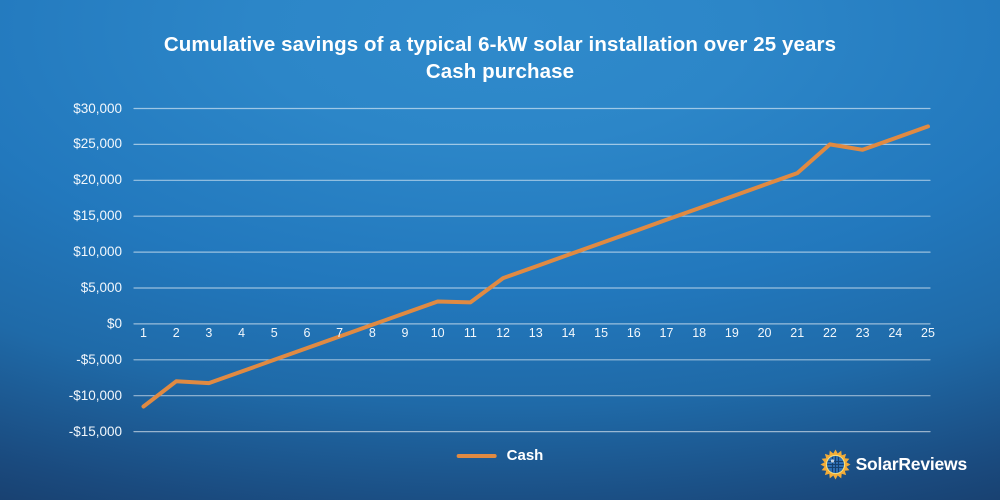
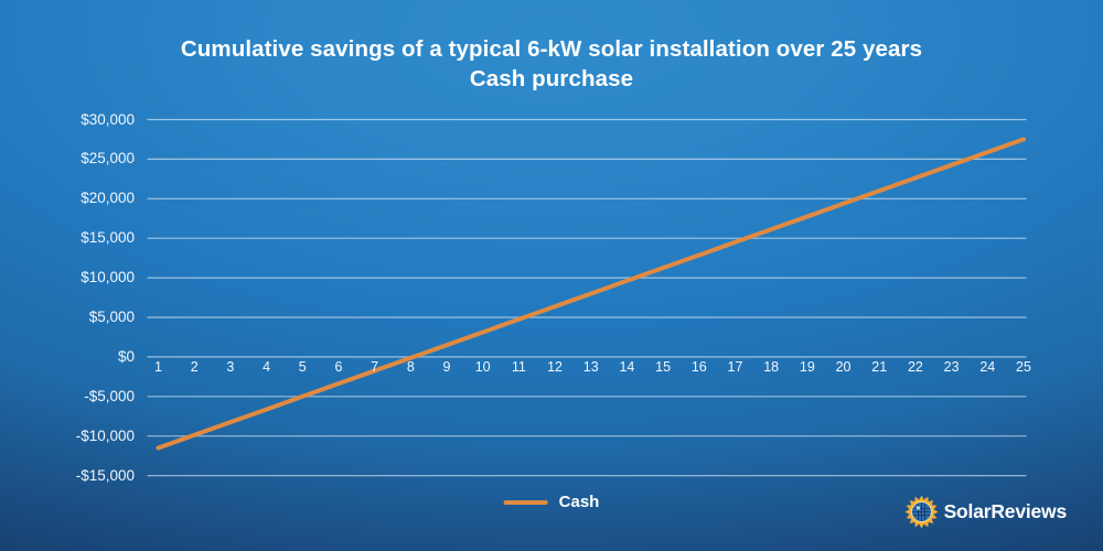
2: -$8000 -> -$10000
11: $3000 -> $5000
22: $25000 -> $23000
